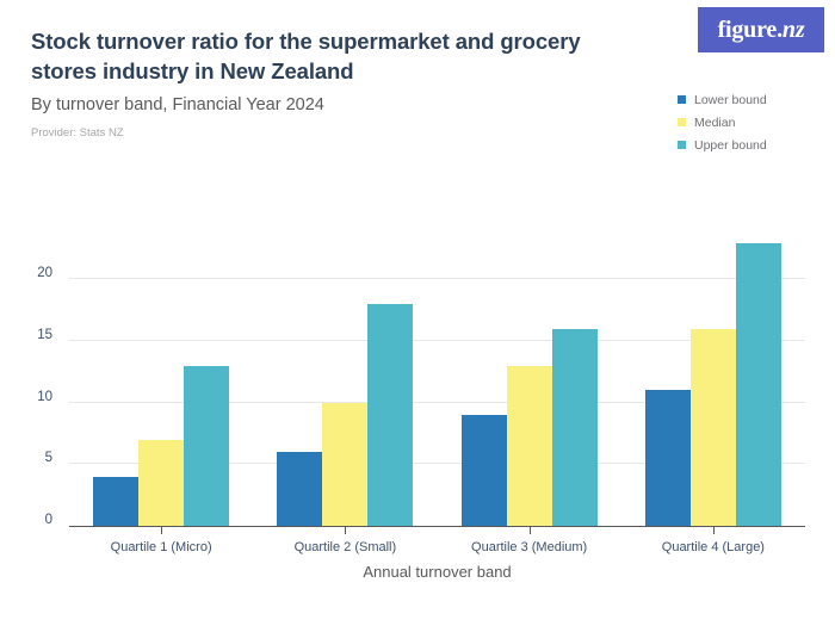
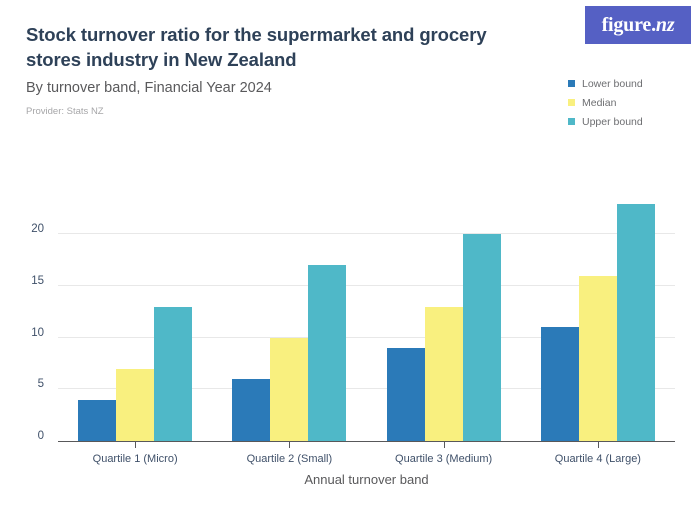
Upper bound/Quartile 2 (Small): 18 -> 17
Upper bound/Quartile 3 (Medium): 16 -> 20
